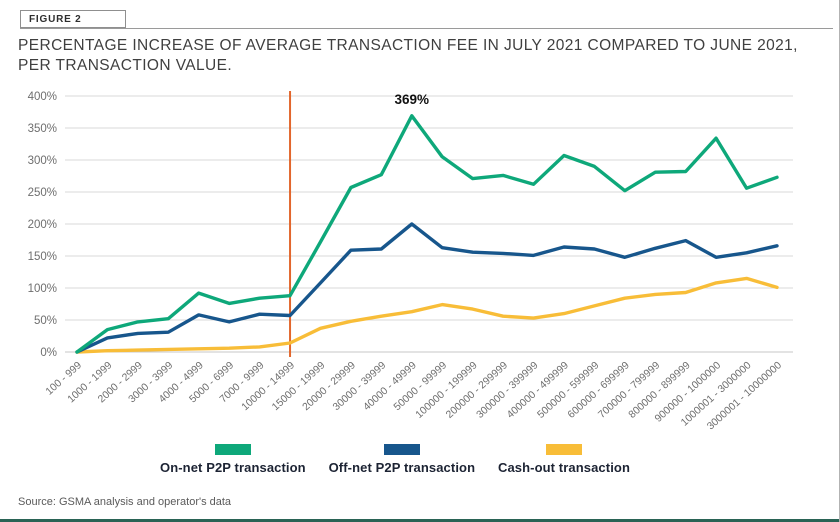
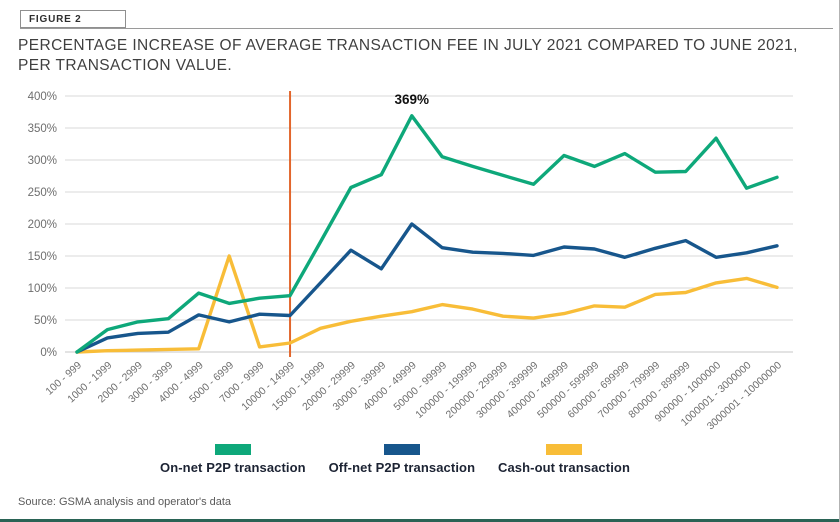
Cash-out transaction/5000 - 6999: 10% -> 150%
Off-net P2P transaction/30000 - 39999: 160% -> 130%
On-net P2P transaction/100000 - 199999: 270% -> 290%
On-net P2P transaction/600000 - 699999: 250% -> 310%
Cash-out transaction/600000 - 699999: 80% -> 70%
